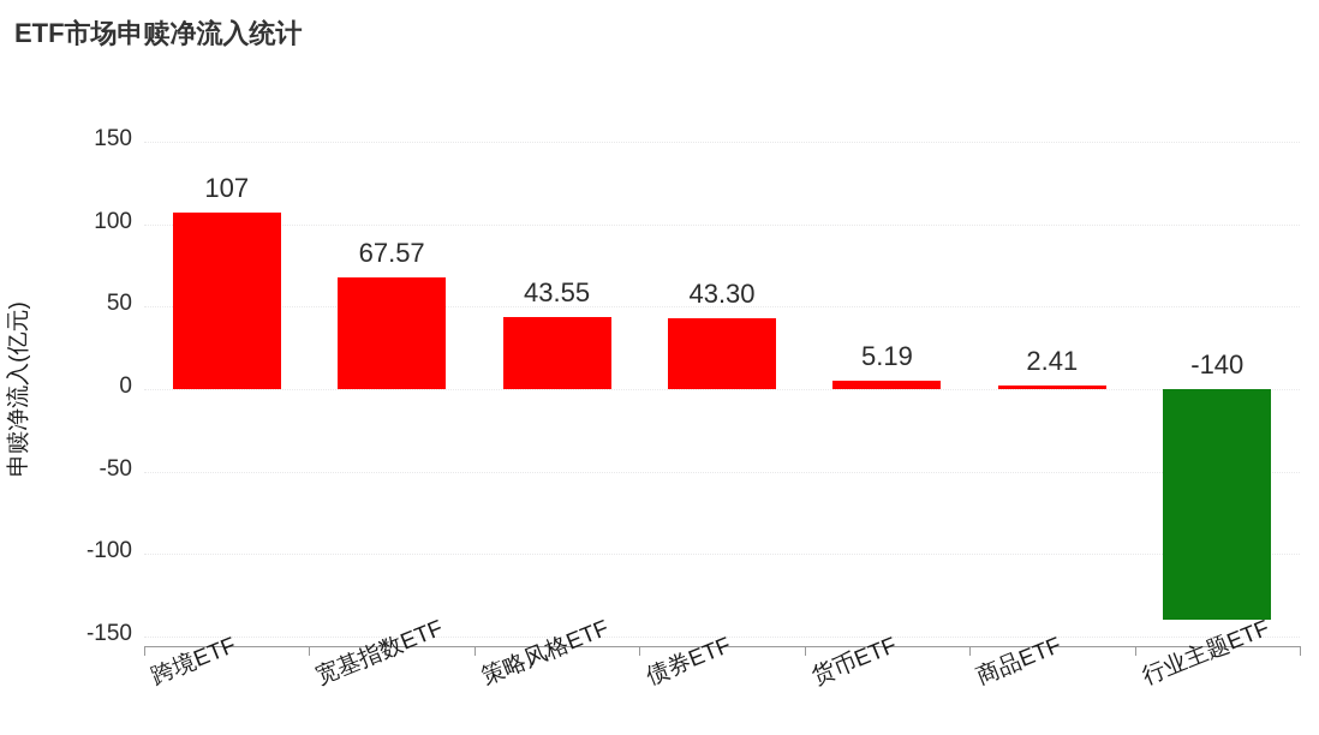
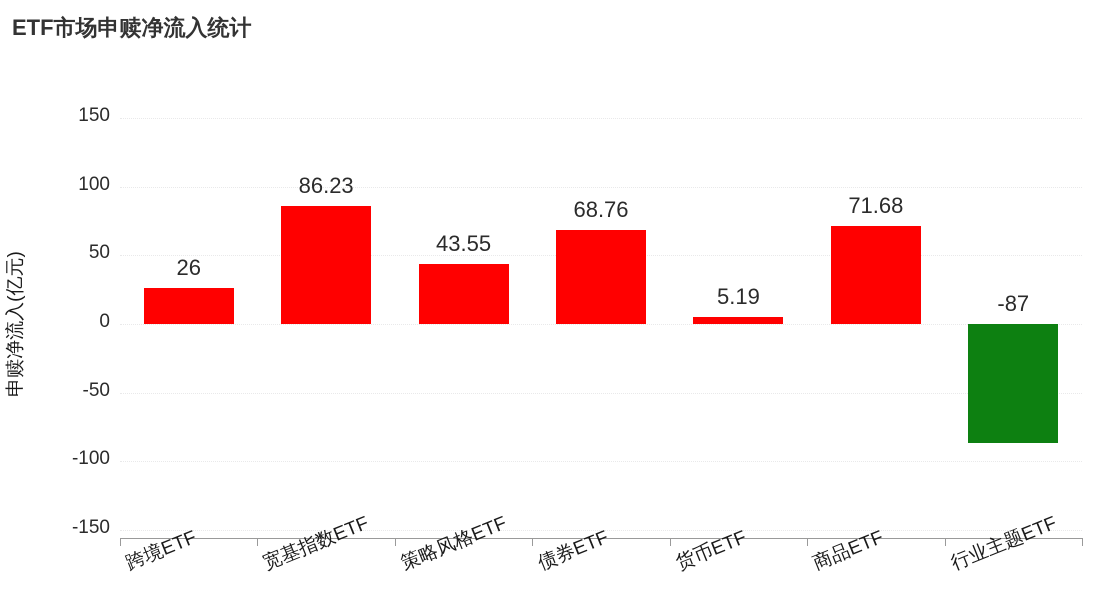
跨境ETF: 107 -> 26
宽基指数ETF: 67.57 -> 86.23
债券ETF: 43.30 -> 68.76
商品ETF: 2.41 -> 71.68
行业主题ETF: -140 -> -87
